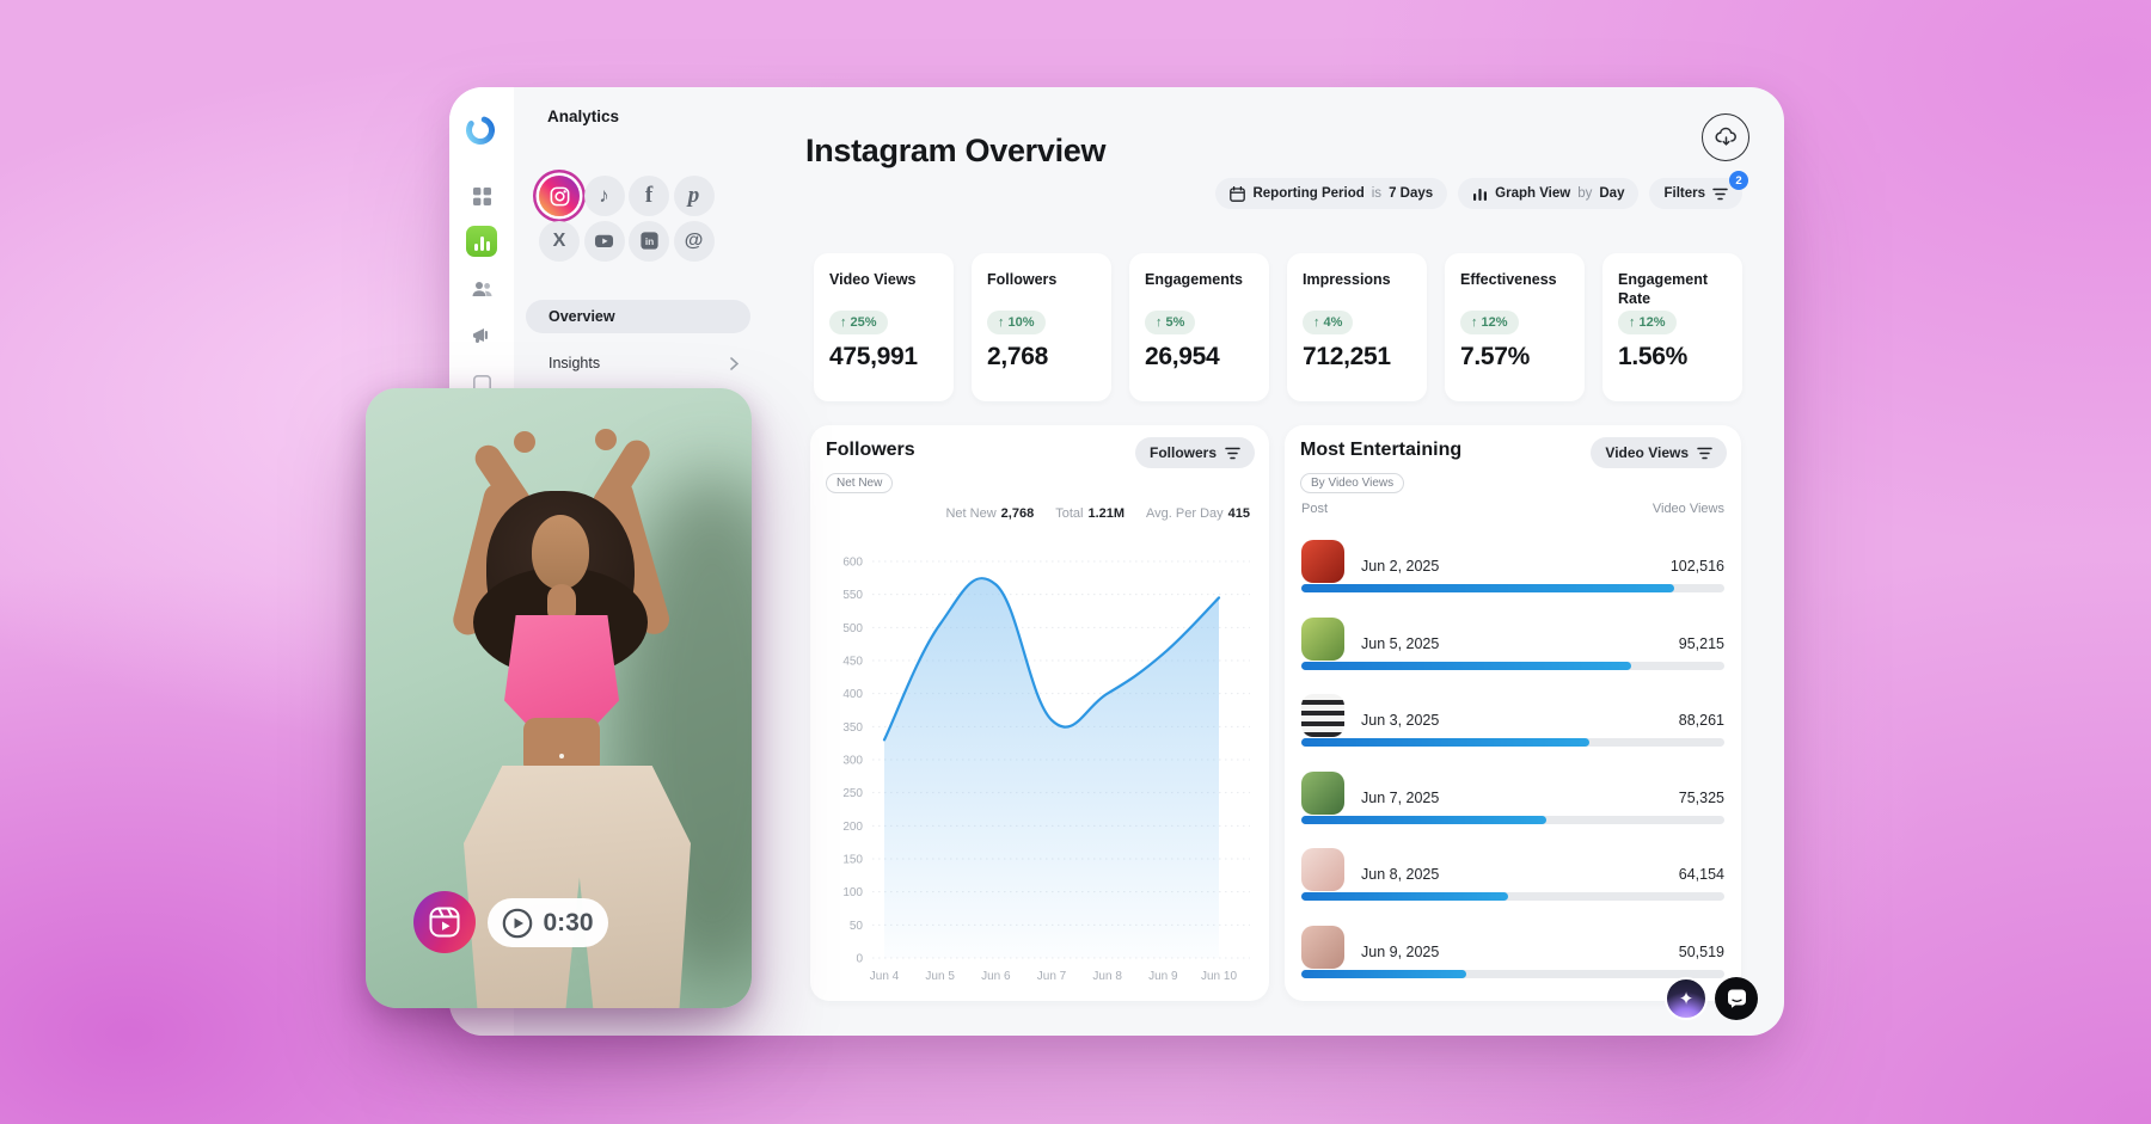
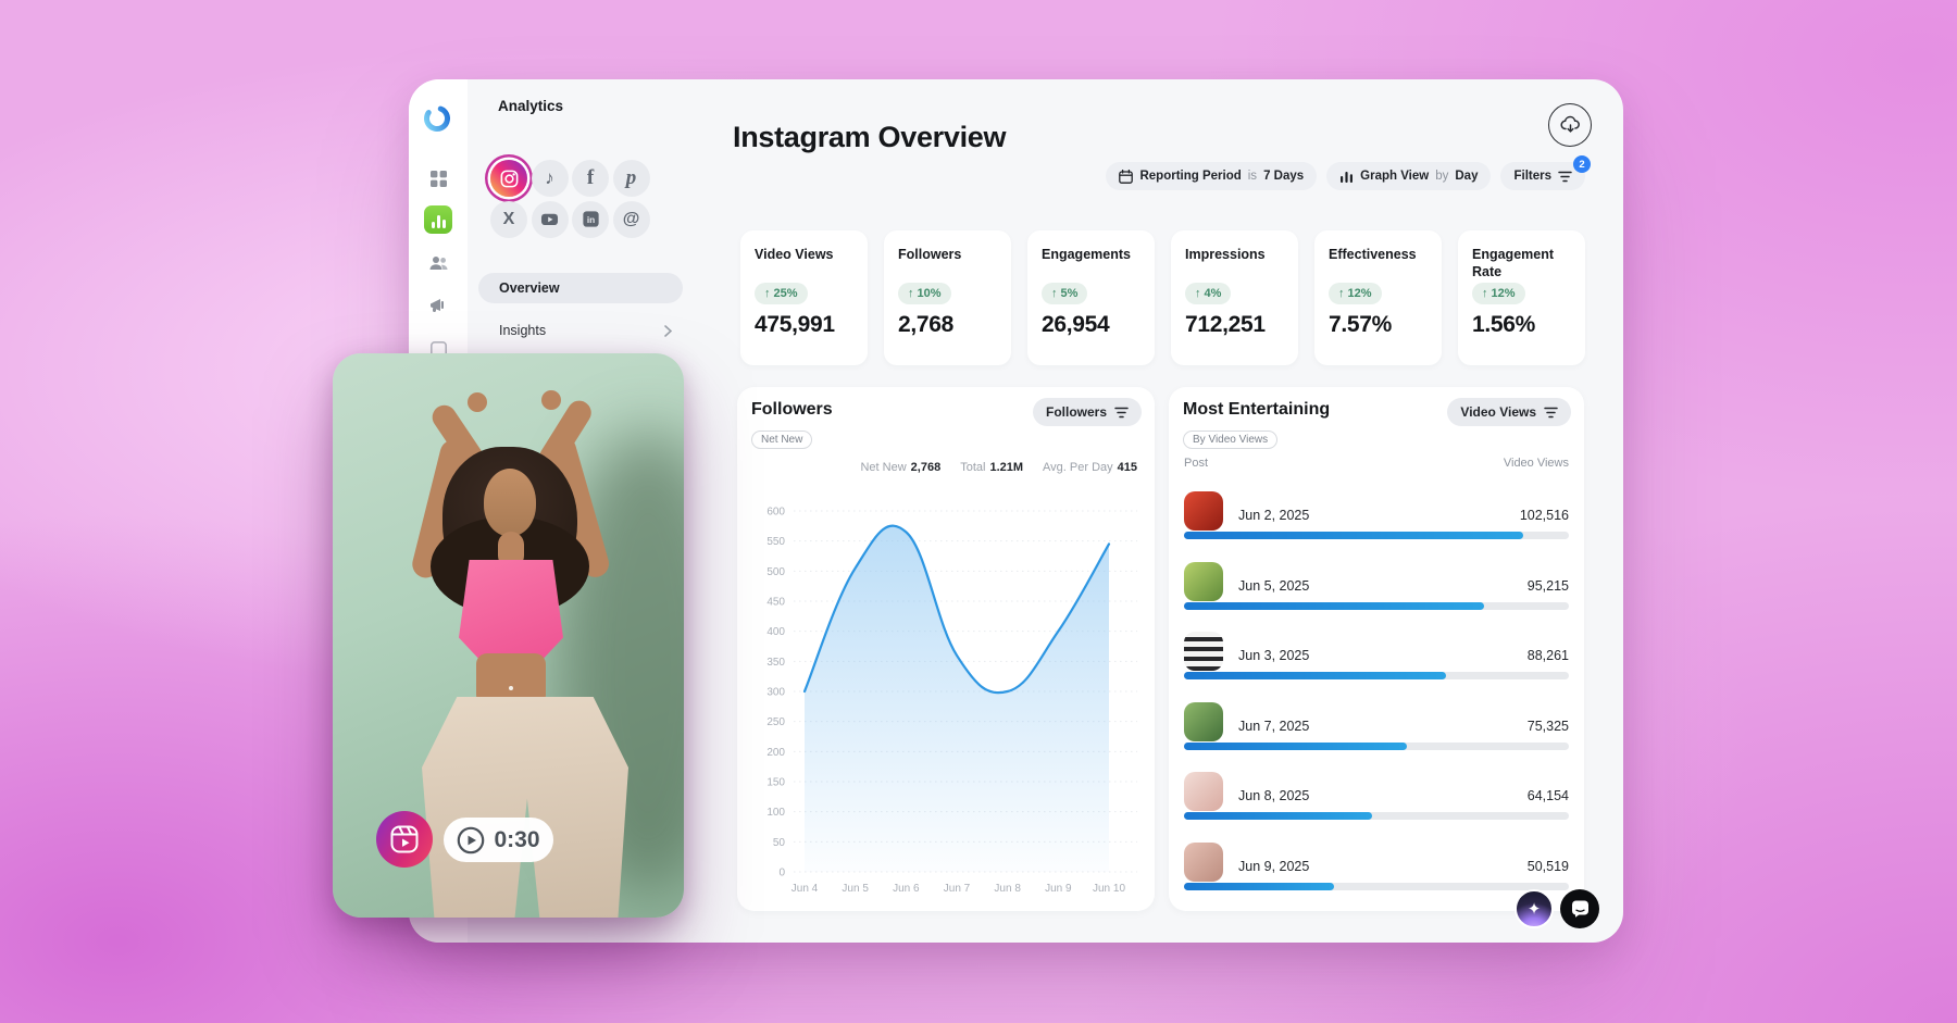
Jun 4: 330 -> 300
Jun 8: 400 -> 300
Jun 9: 460 -> 400
